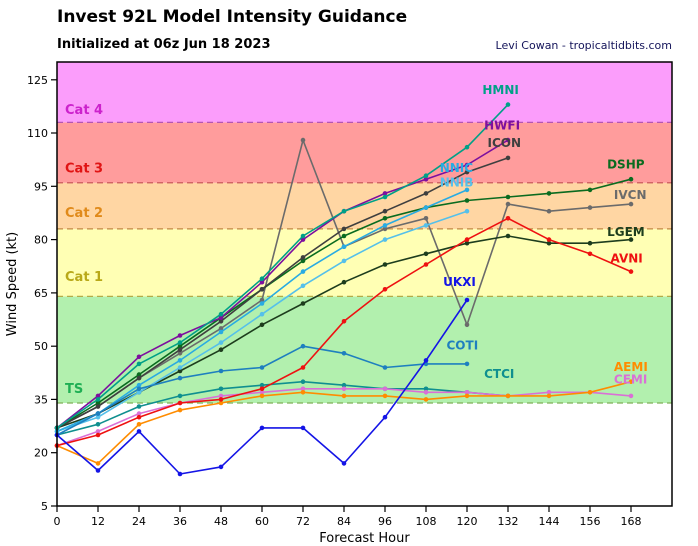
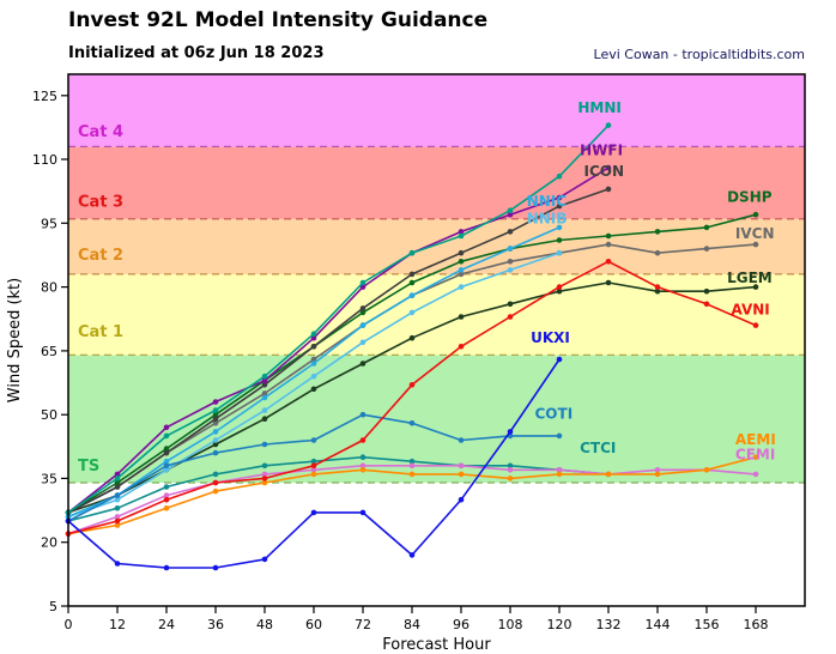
AEMI/12: 17 -> 24
UKXI/24: 26 -> 14
IVCN/72: 108 -> 71
IVCN/120: 56 -> 88
